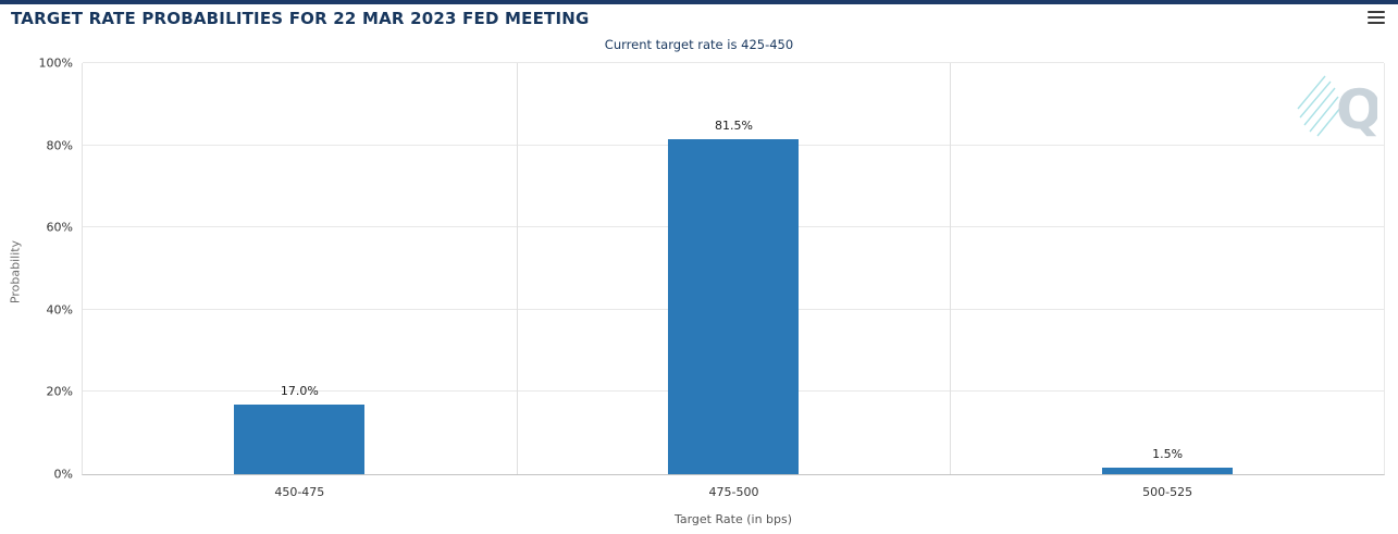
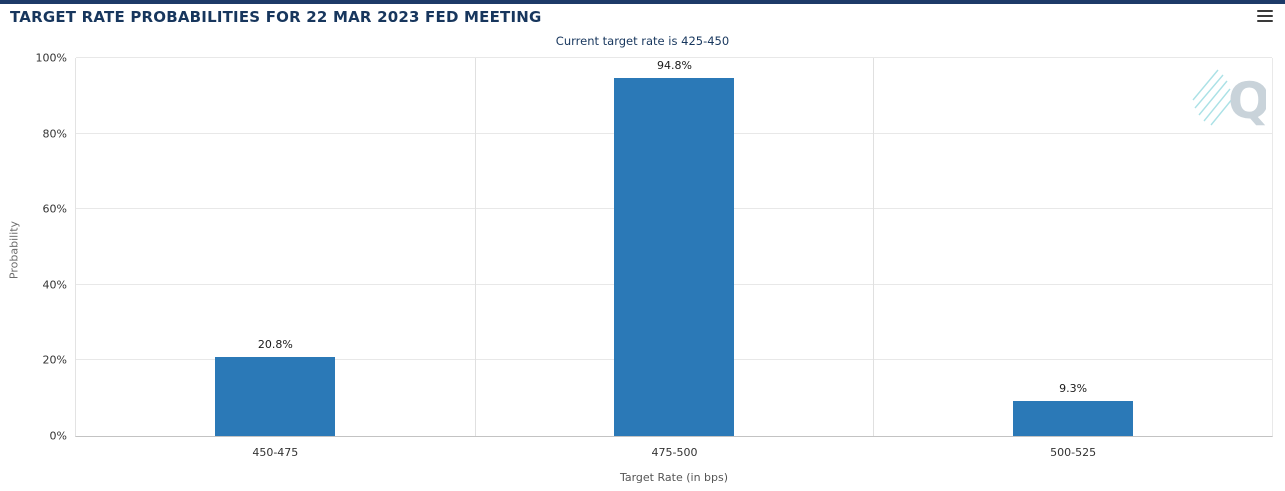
450-475: 17.0% -> 20.8%
475-500: 81.5% -> 94.8%
500-525: 1.5% -> 9.3%
